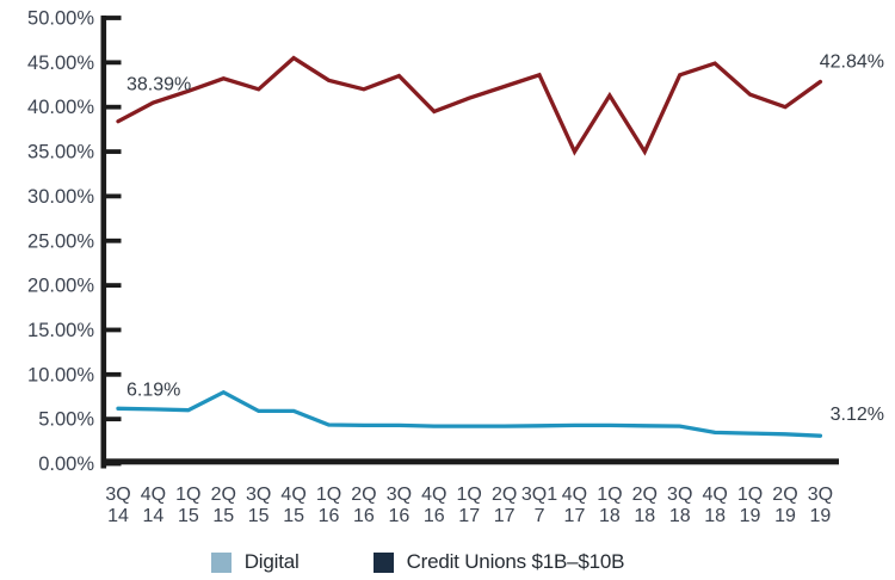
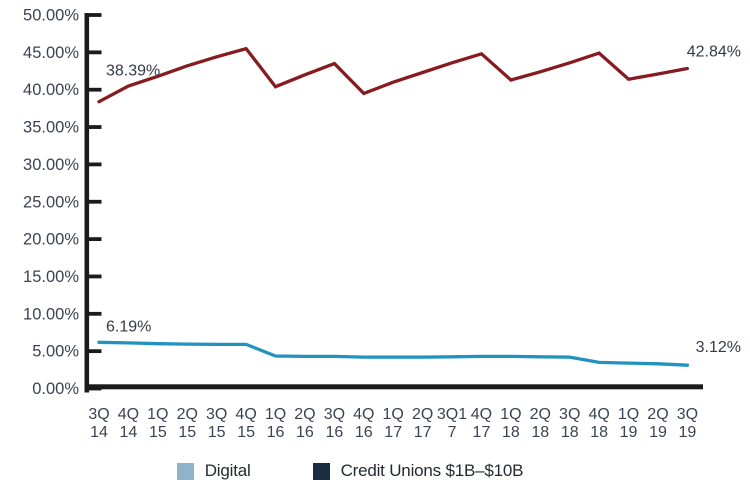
Digital/2Q 15: 8% -> 6%
Credit Unions $1B–$10B/3Q 15: 42% -> 44%
Credit Unions $1B–$10B/1Q 16: 43% -> 40%
Credit Unions $1B–$10B/4Q 17: 35% -> 45%
Credit Unions $1B–$10B/2Q 18: 35% -> 42%
Credit Unions $1B–$10B/2Q 19: 40% -> 42%
